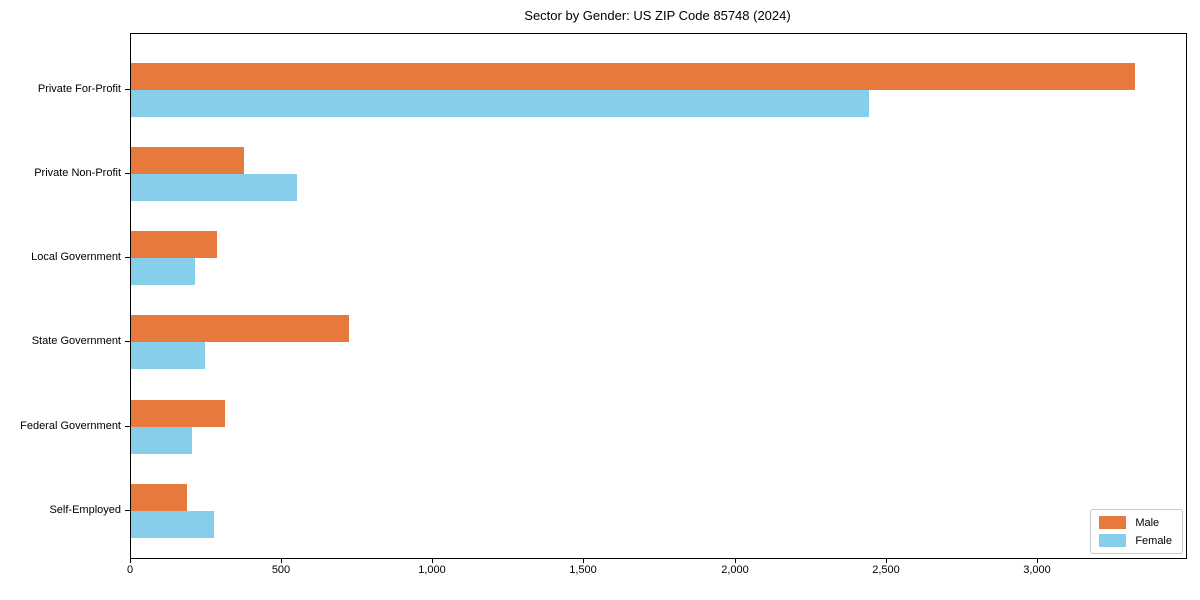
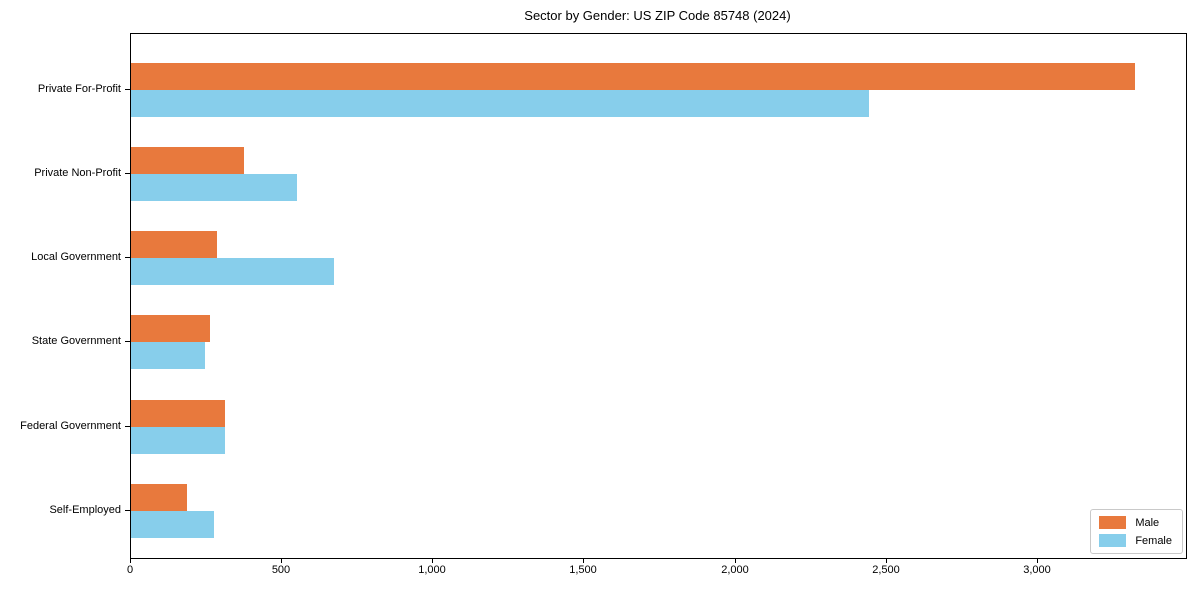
Female/Local Government: 210 -> 670
Male/State Government: 720 -> 260
Female/Federal Government: 200 -> 310
